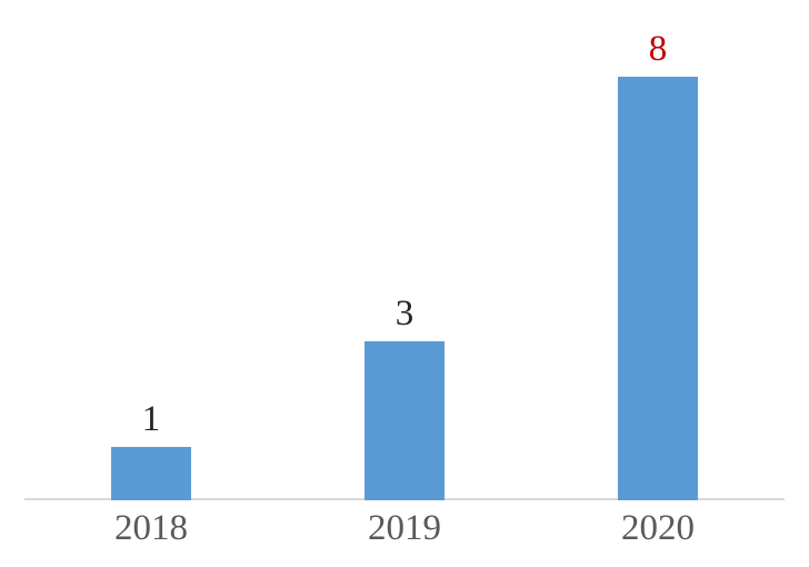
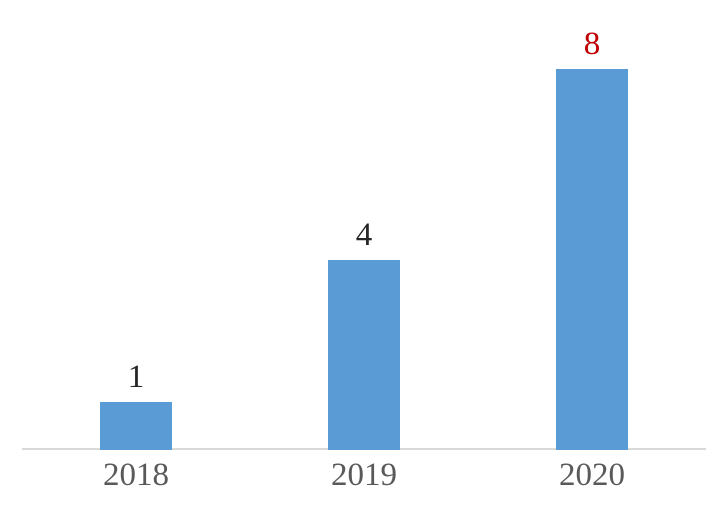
2019: 3 -> 4
